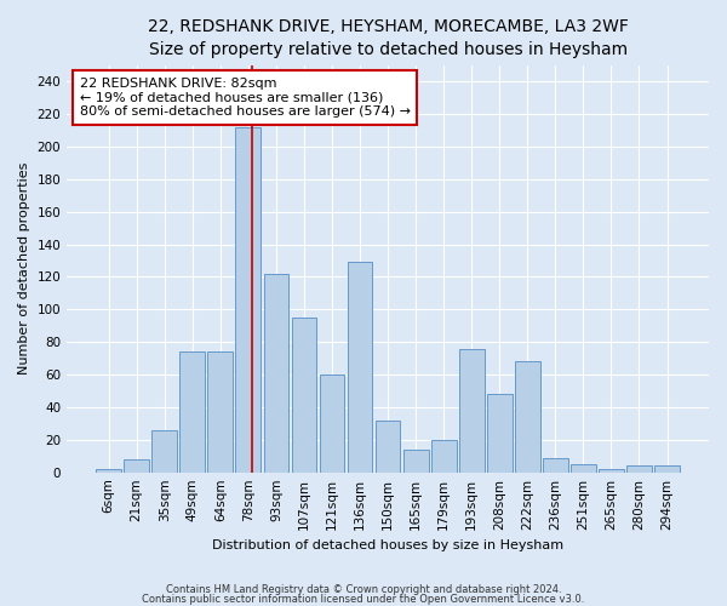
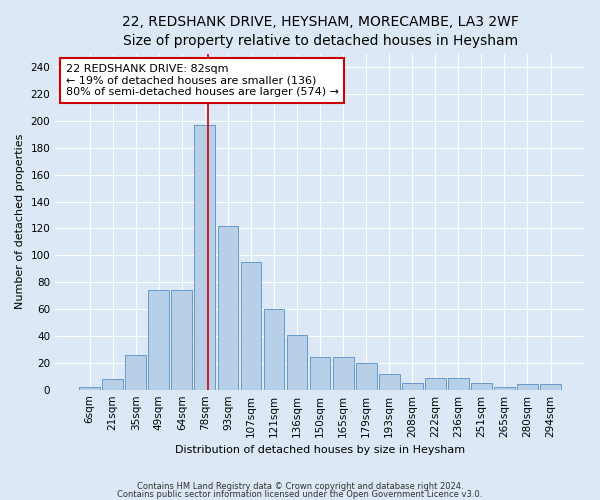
78sqm: 212 -> 197
136sqm: 129 -> 41
150sqm: 32 -> 24
165sqm: 14 -> 24
193sqm: 76 -> 12
208sqm: 48 -> 5
222sqm: 68 -> 9
